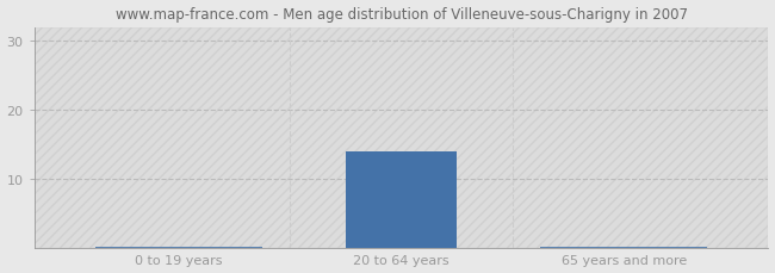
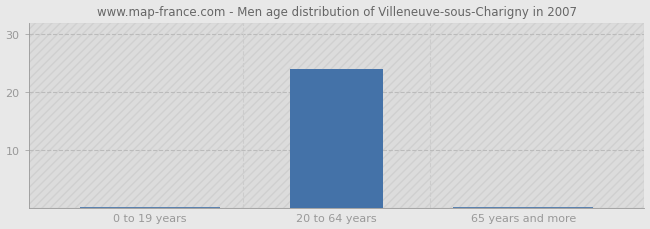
20 to 64 years: 14 -> 24
